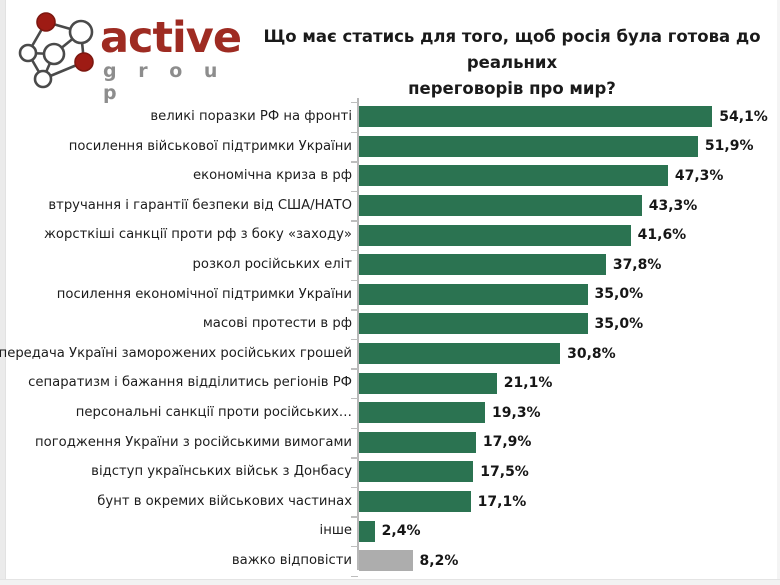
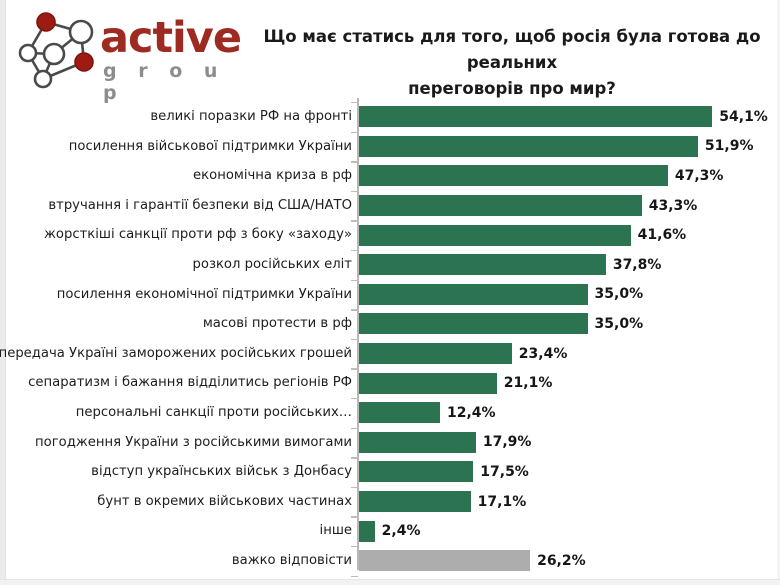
передача Україні заморожених російських грошей: 30,8% -> 23,4%
персональні санкції проти російських…: 19,3% -> 12,4%
важко відповісти: 8,2% -> 26,2%
